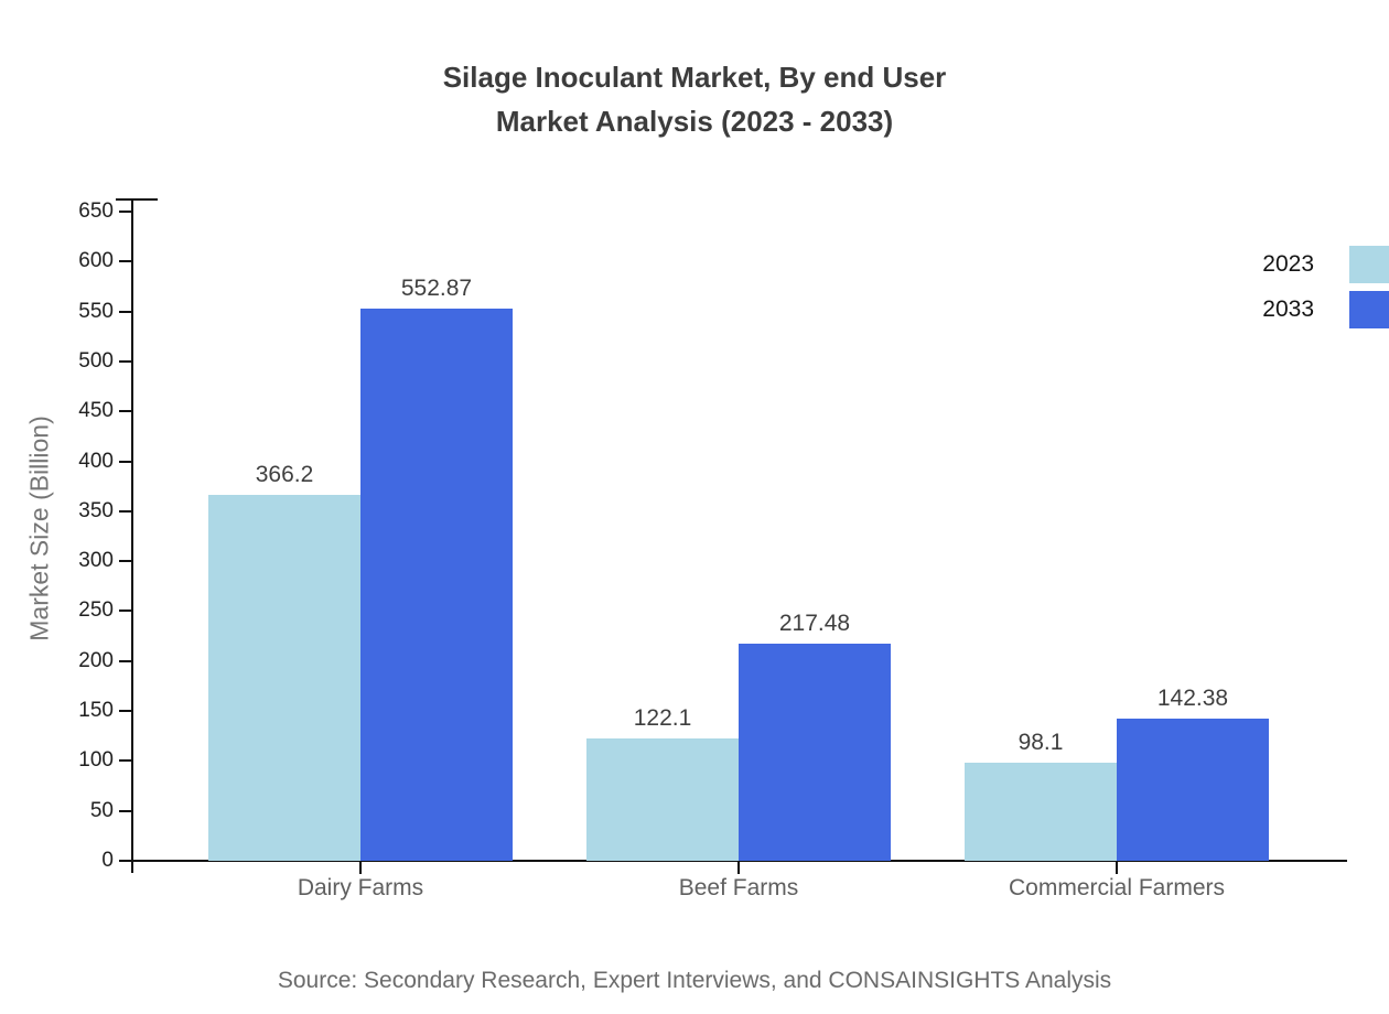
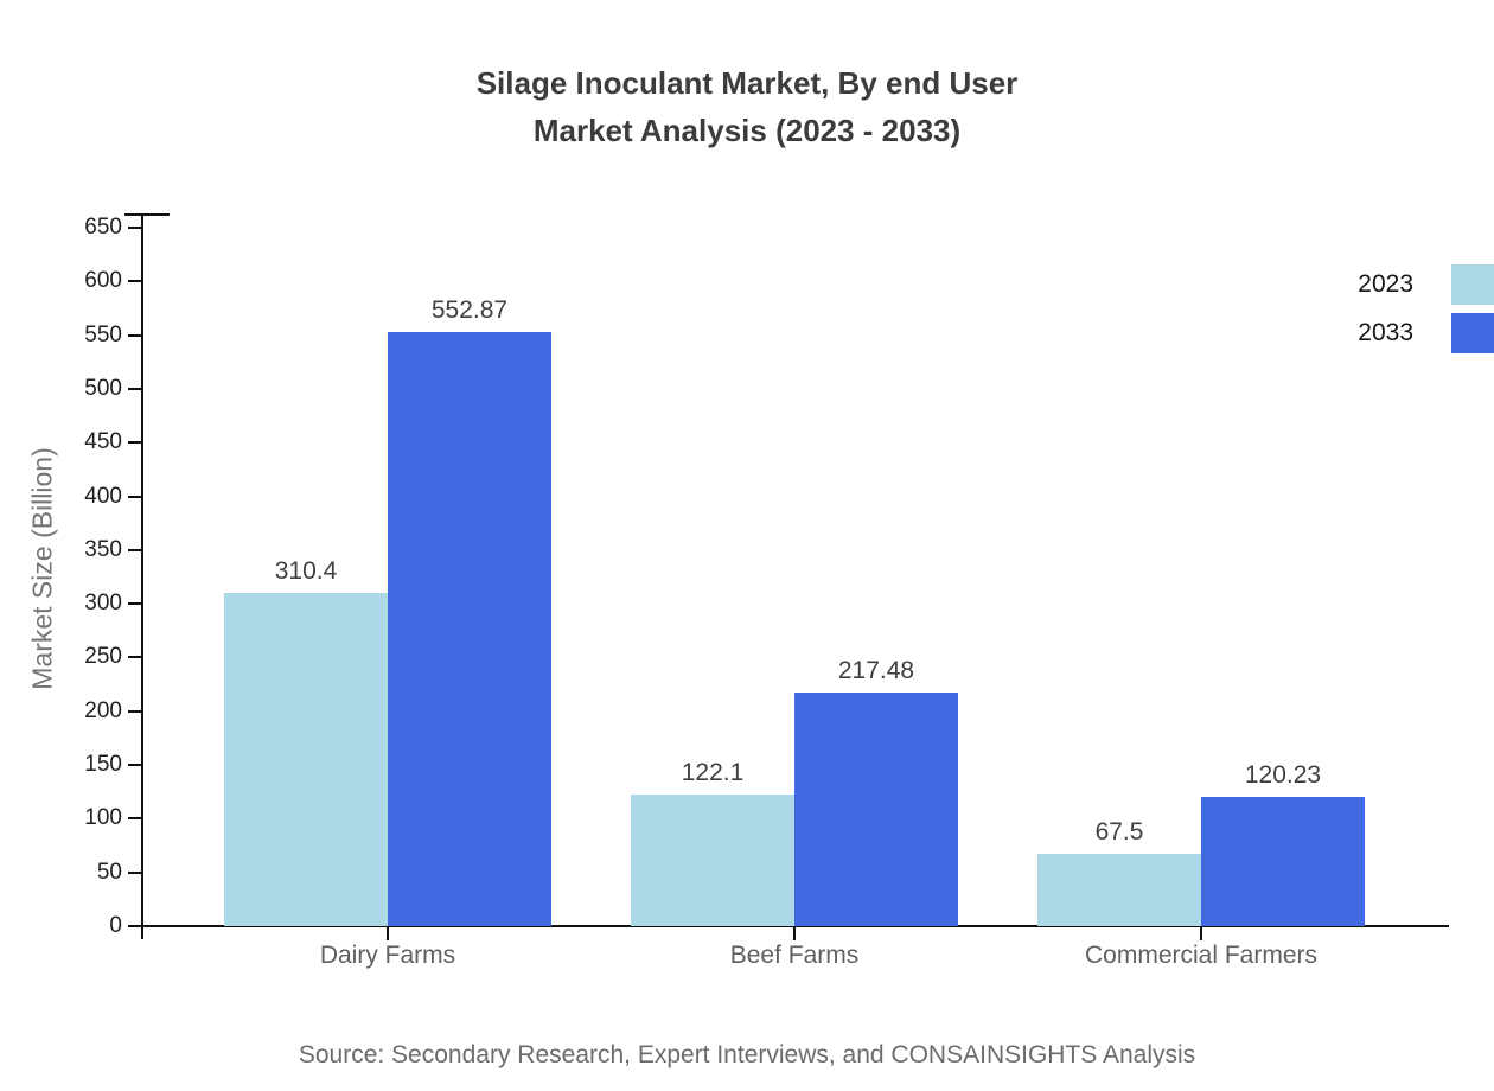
2023/Dairy Farms: 366.2 -> 310.4
2023/Commercial Farmers: 98.1 -> 67.5
2033/Commercial Farmers: 142.38 -> 120.23
